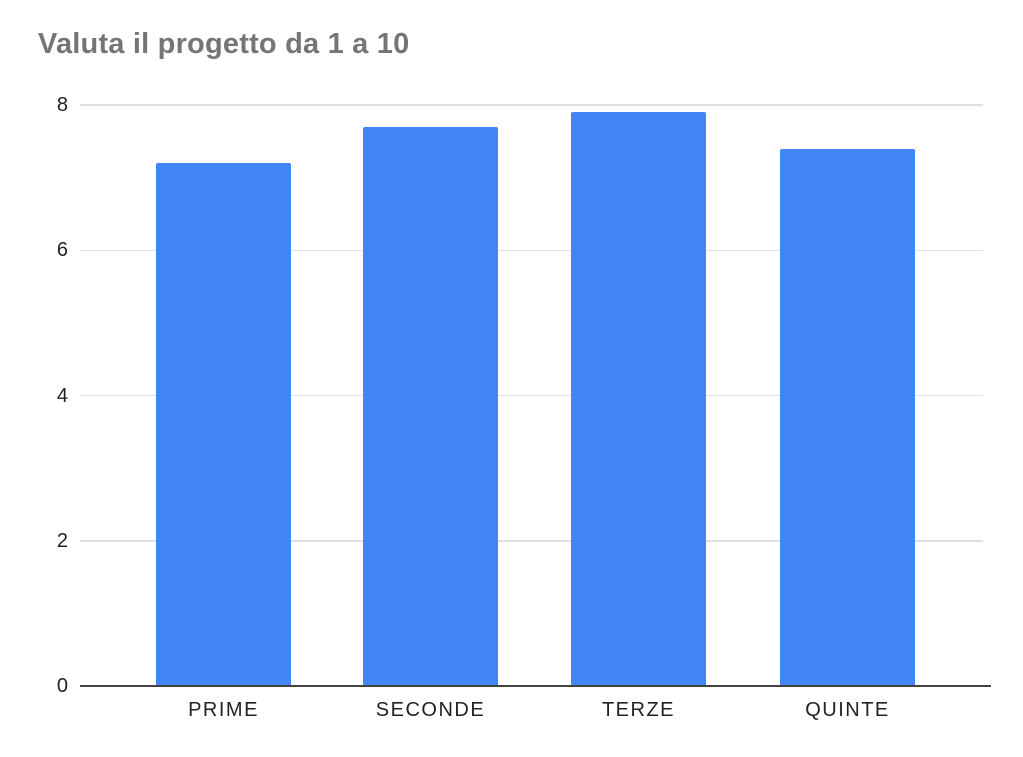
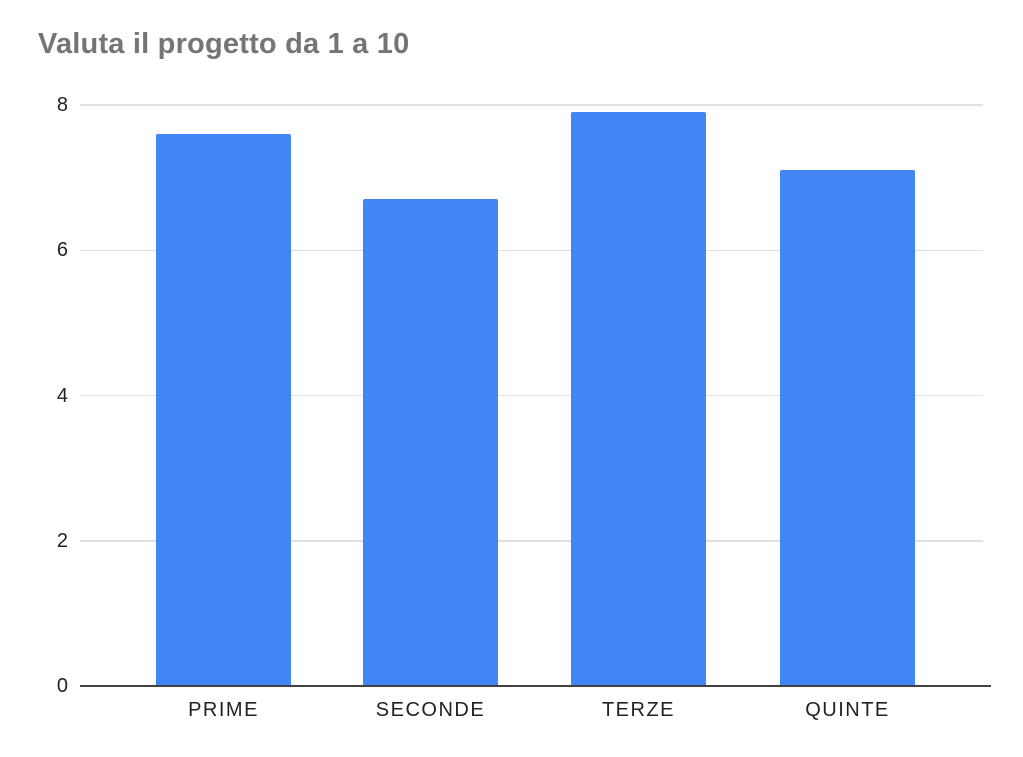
PRIME: 7.2 -> 7.6
SECONDE: 7.7 -> 6.7
QUINTE: 7.4 -> 7.1
